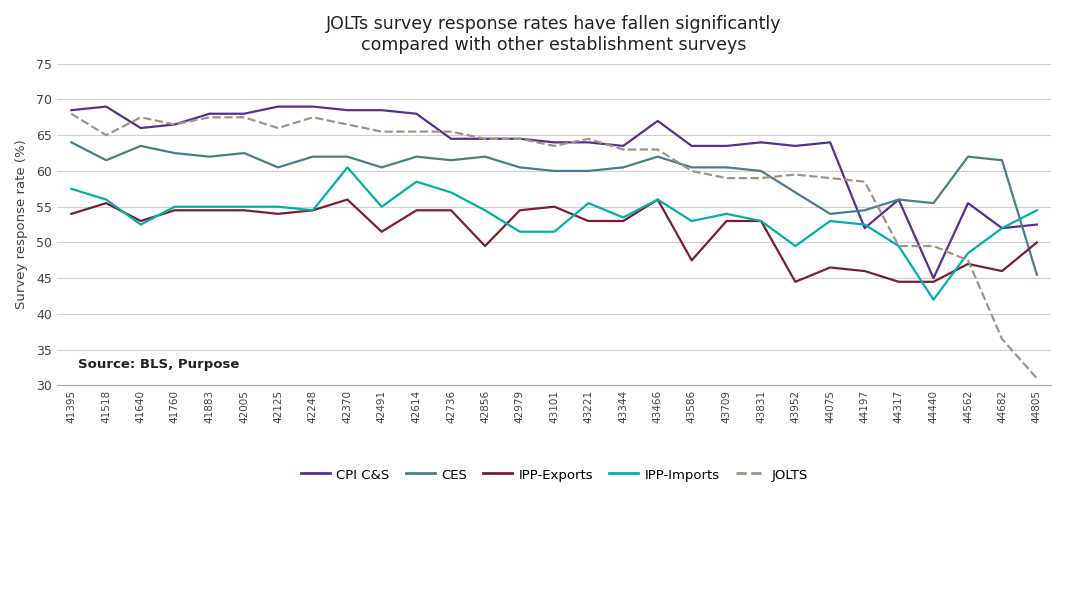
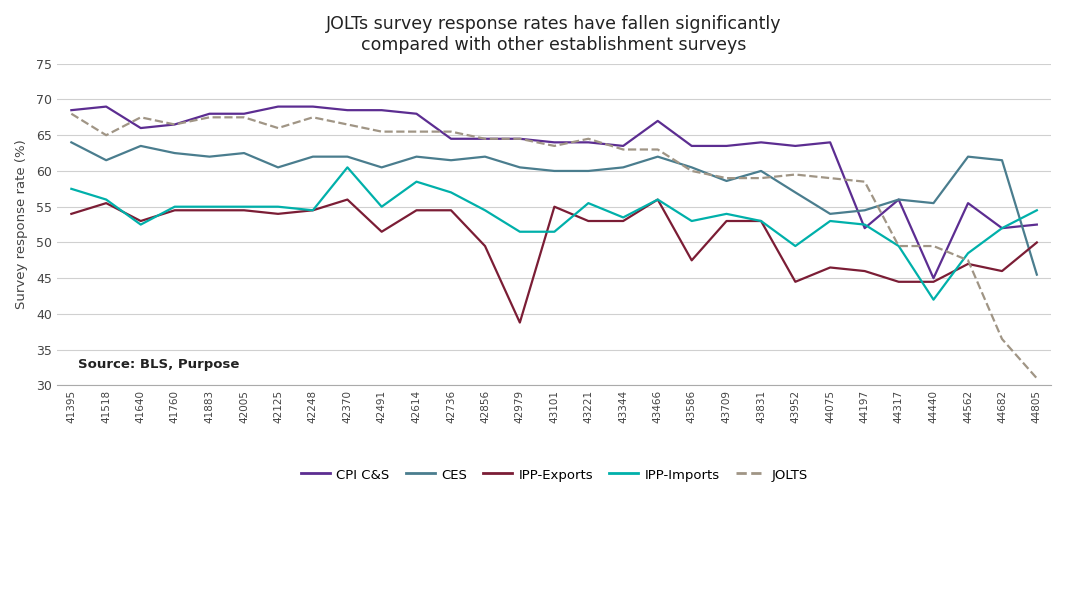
IPP-Exports/42979: 54.5 -> 38.8
CES/43709: 60.5 -> 58.6
